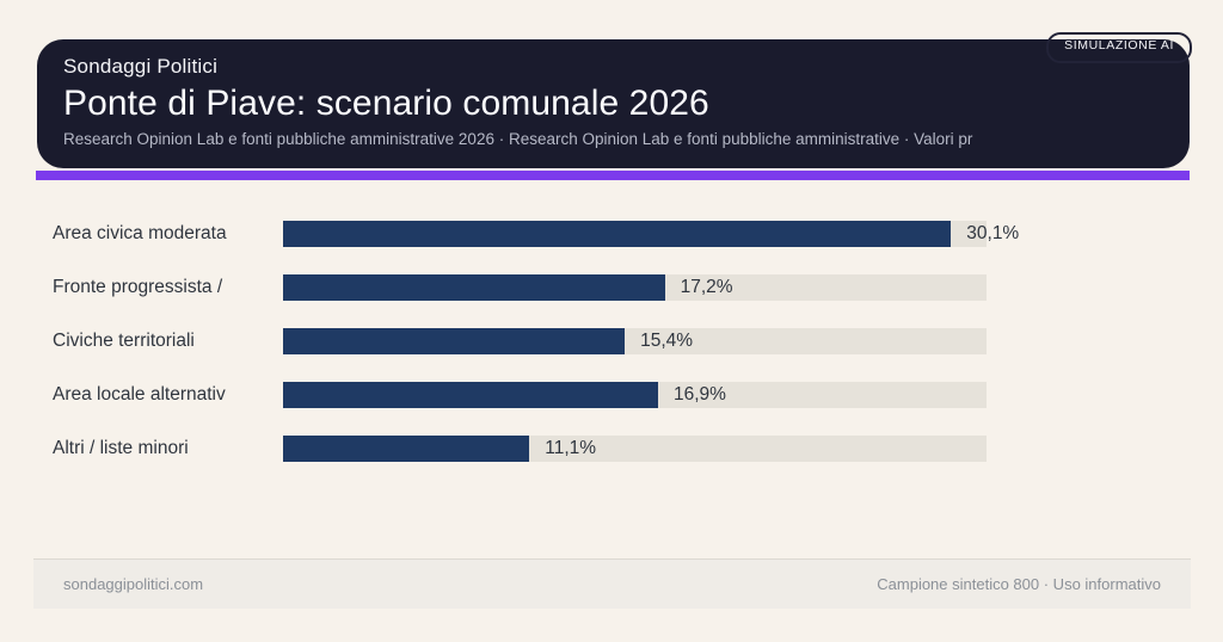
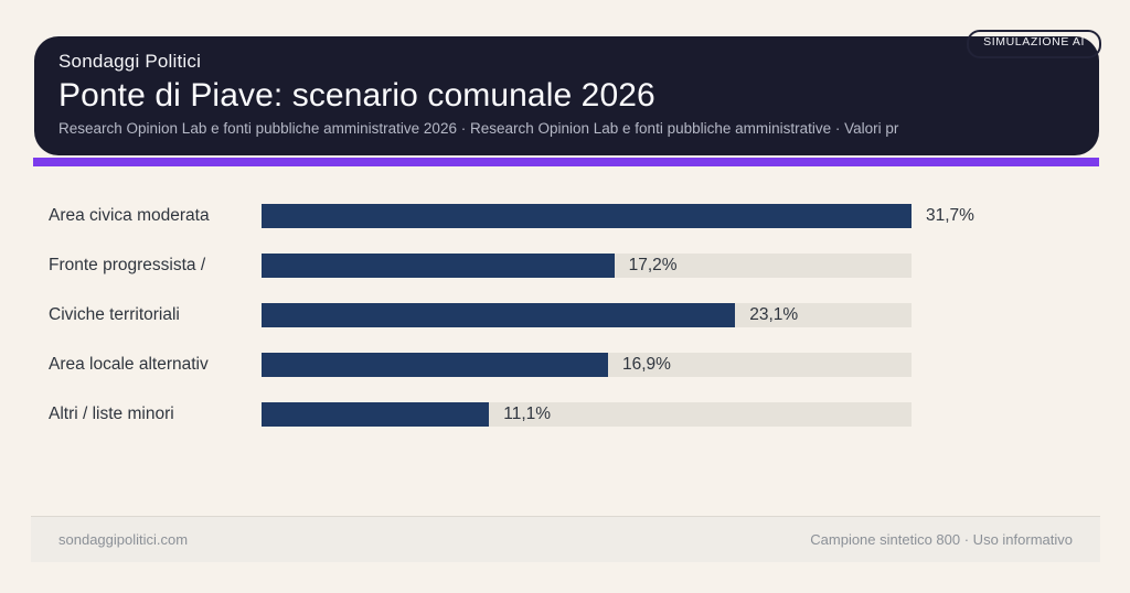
Area civica moderata: 30,1% -> 31,7%
Civiche territoriali: 15,4% -> 23,1%
